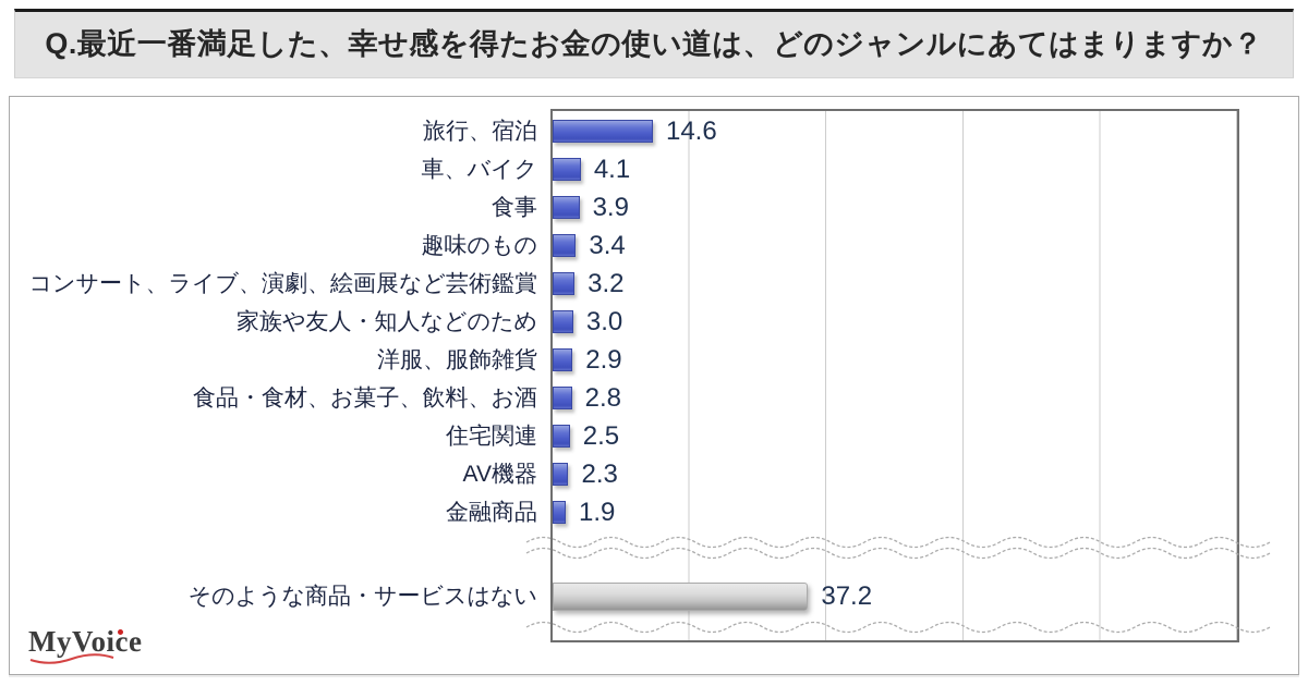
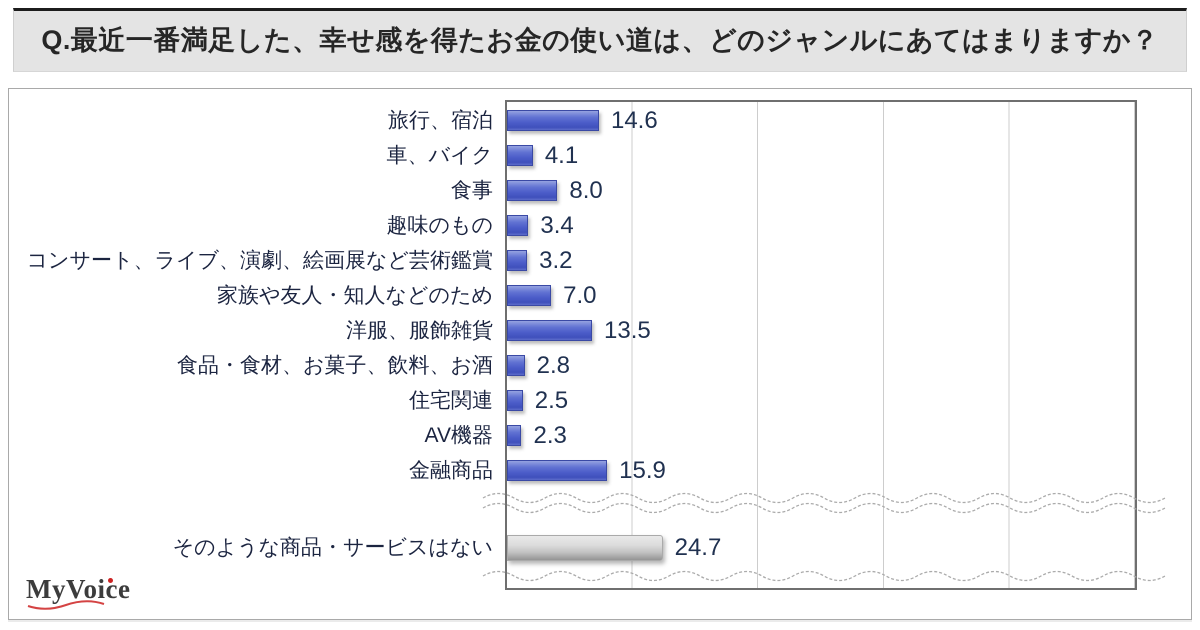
食事: 3.9 -> 8.0
家族や友人・知人などのため: 3.0 -> 7.0
洋服、服飾雑貨: 2.9 -> 13.5
金融商品: 1.9 -> 15.9
そのような商品・サービスはない: 37.2 -> 24.7
